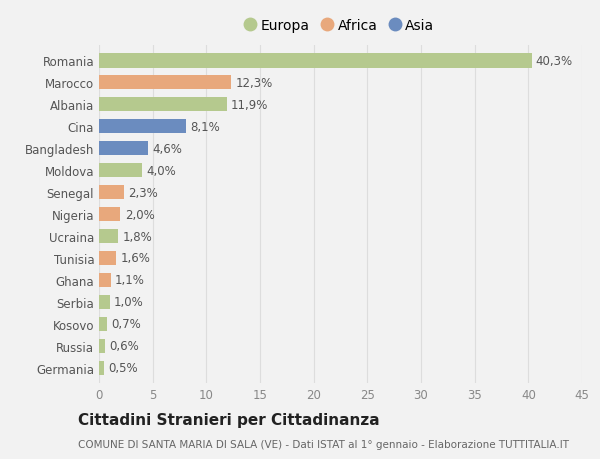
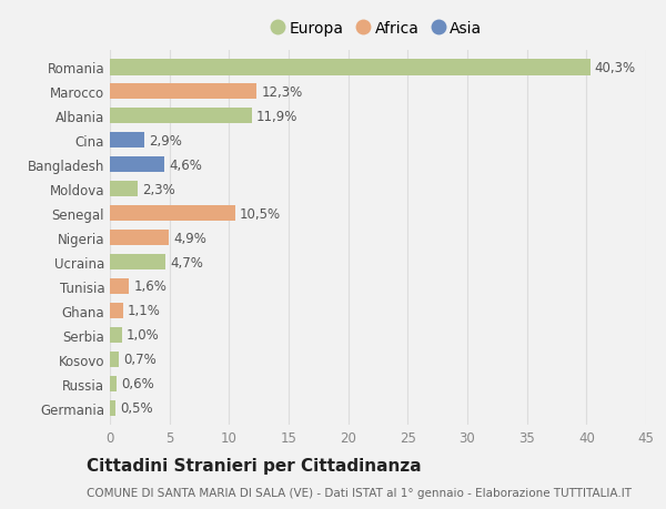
Cina: 8,1% -> 2,9%
Moldova: 4,0% -> 2,3%
Senegal: 2,3% -> 10,5%
Nigeria: 2,0% -> 4,9%
Ucraina: 1,8% -> 4,7%
